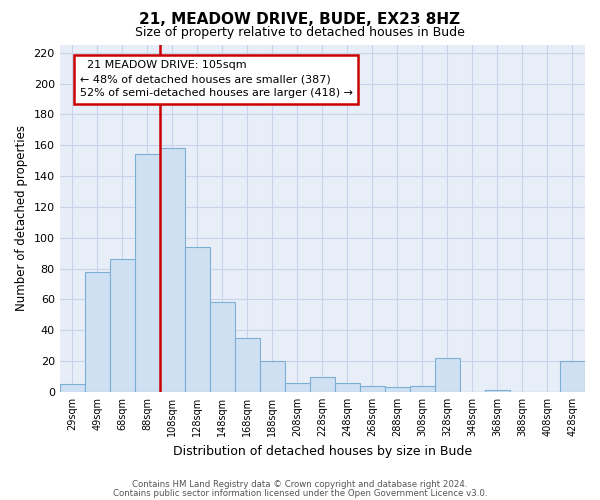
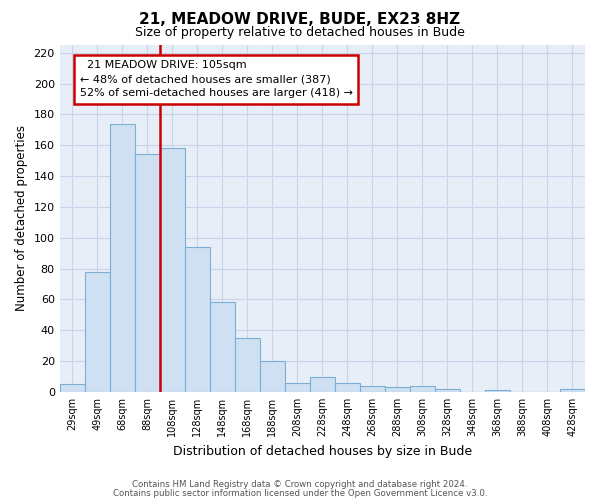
68sqm: 86 -> 174
328sqm: 22 -> 2
428sqm: 20 -> 2
